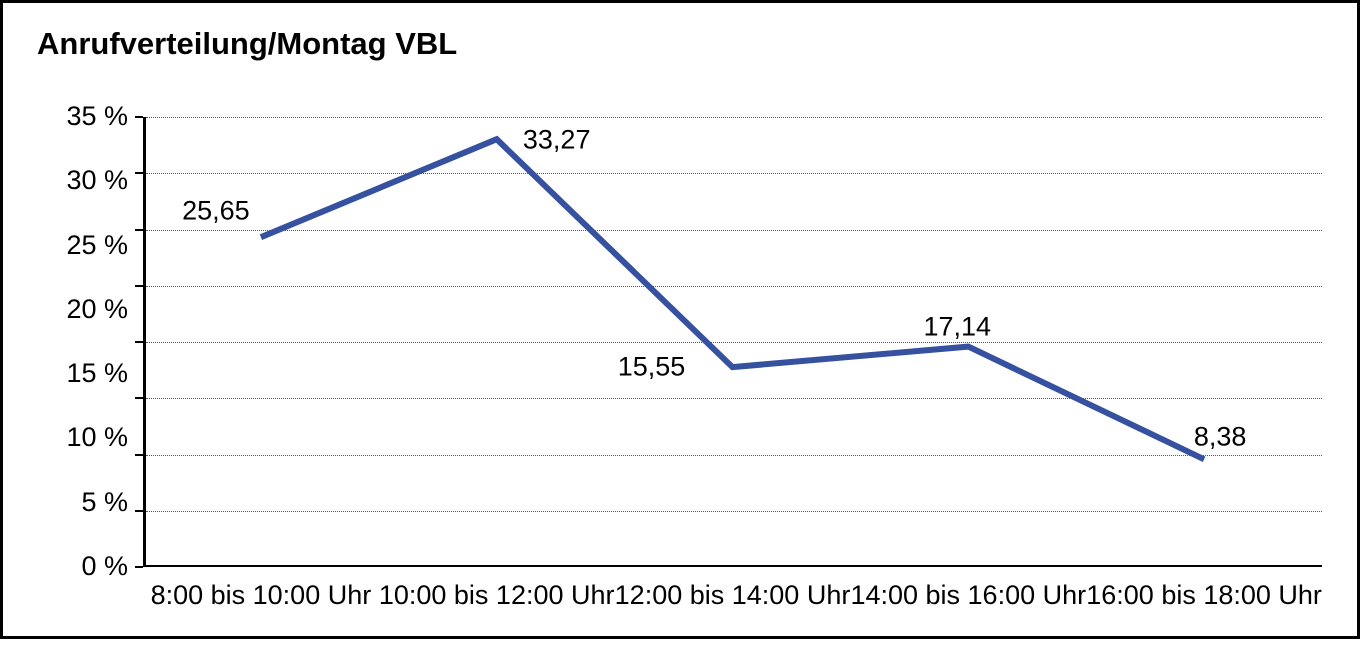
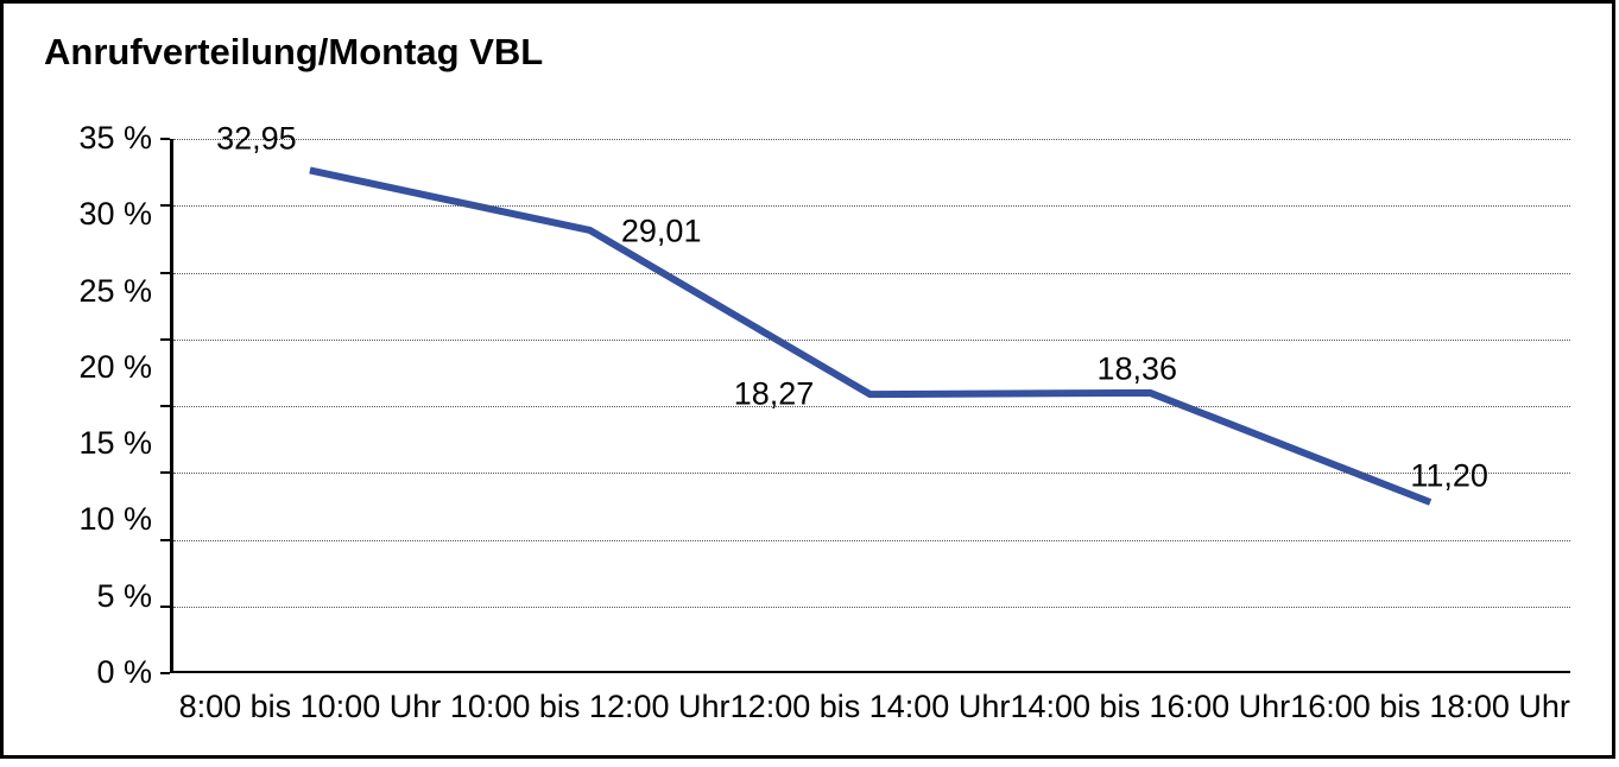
8:00 bis 10:00 Uhr: 25,65 -> 32,95
10:00 bis 12:00 Uhr: 33,27 -> 29,01
12:00 bis 14:00 Uhr: 15,55 -> 18,27
14:00 bis 16:00 Uhr: 17,14 -> 18,36
16:00 bis 18:00 Uhr: 8,38 -> 11,20
